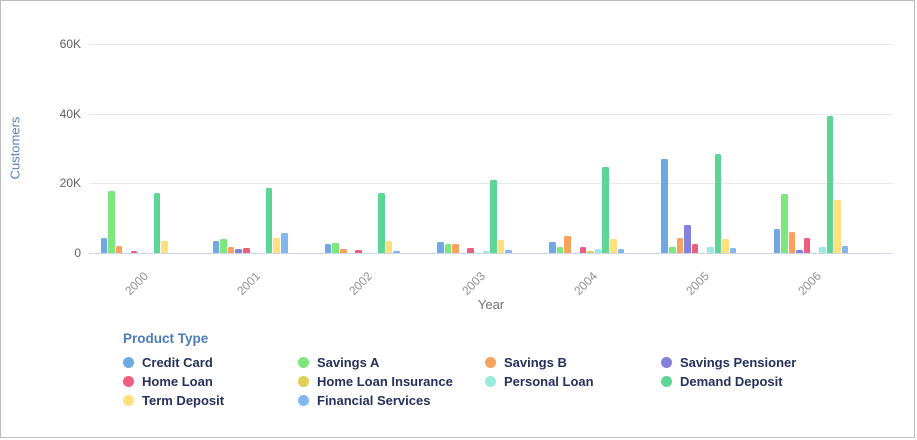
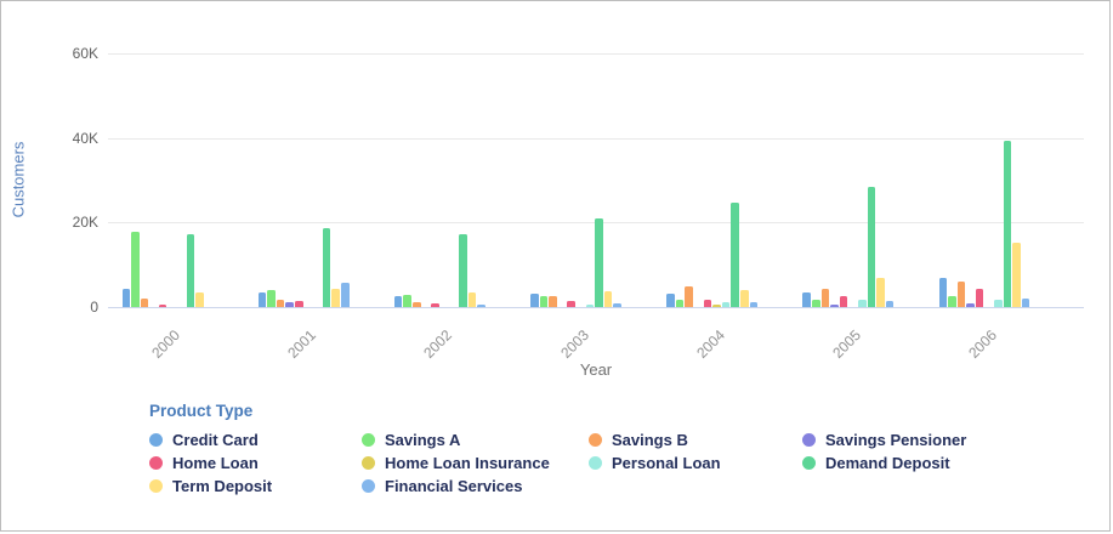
Credit Card/2005: 27K -> 3K
Savings Pensioner/2005: 8K -> 1K
Term Deposit/2005: 4K -> 7K
Savings A/2006: 17K -> 3K
